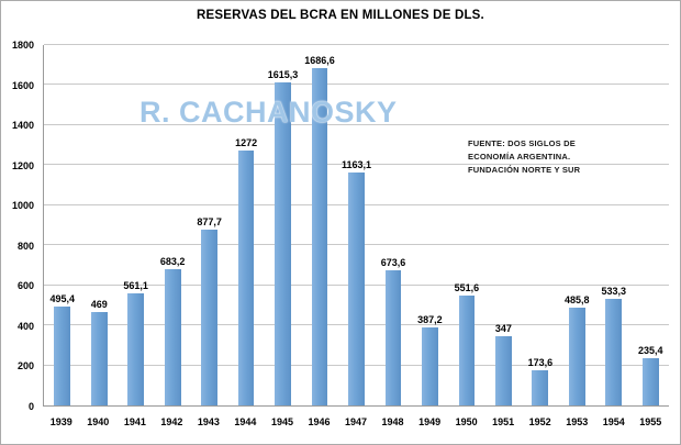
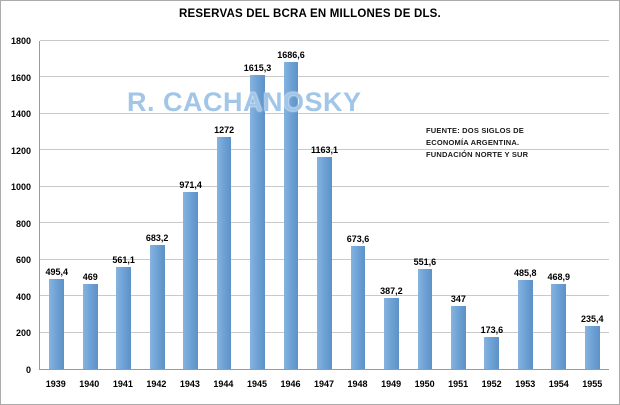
1943: 877,7 -> 971,4
1954: 533,3 -> 468,9
